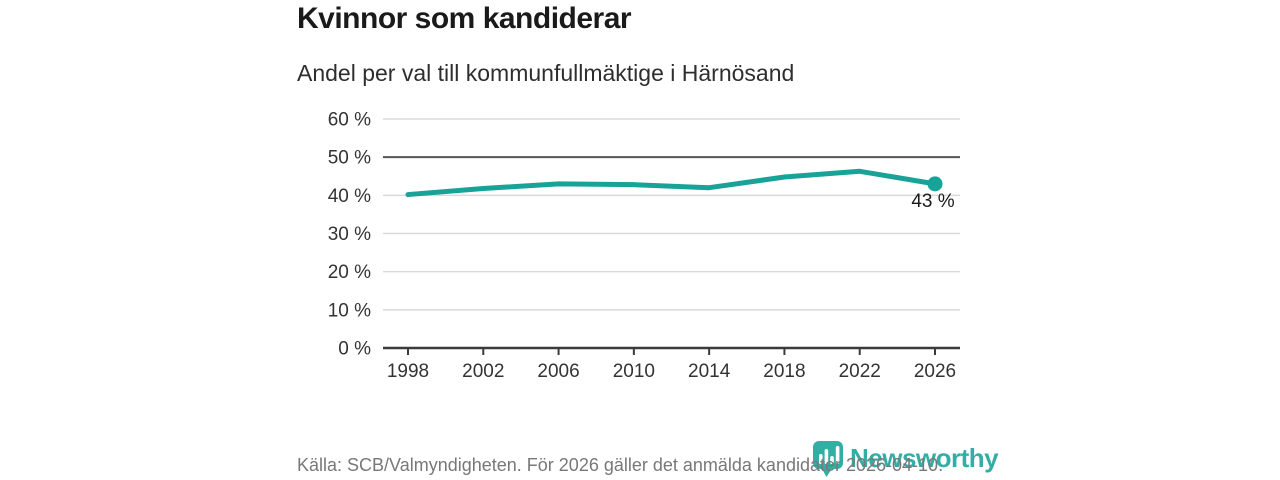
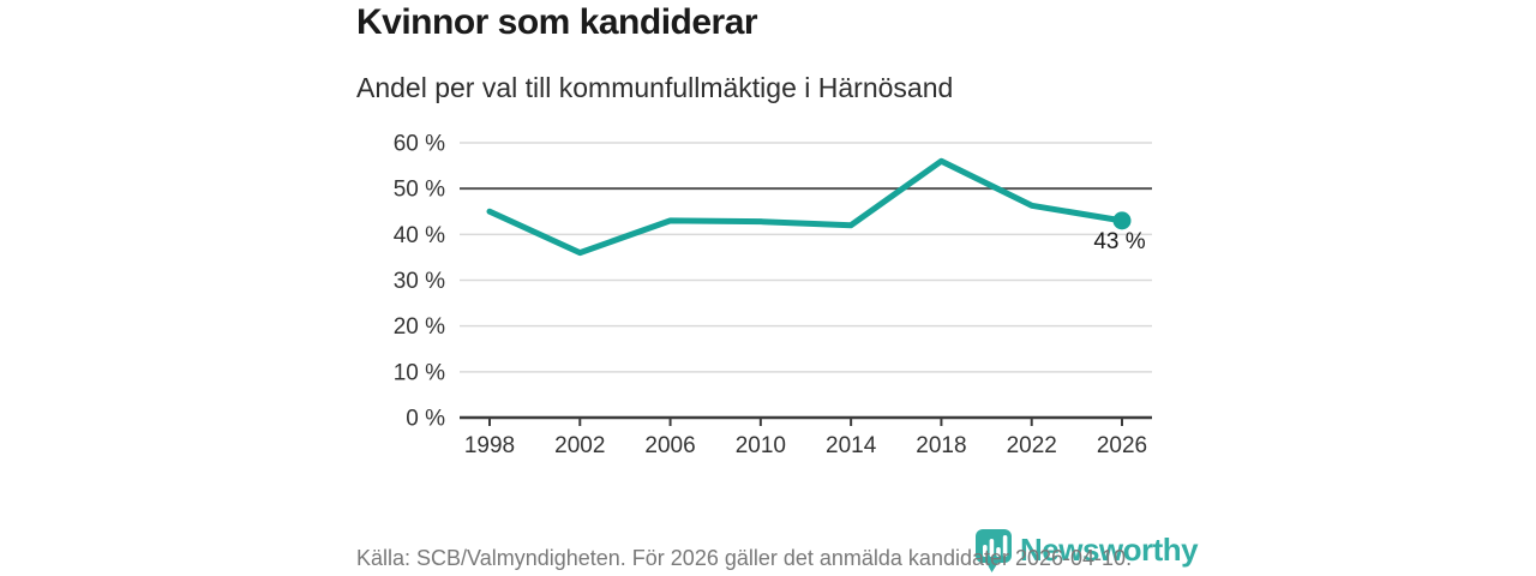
1998: 40% -> 45%
2002: 42% -> 36%
2018: 45% -> 56%
